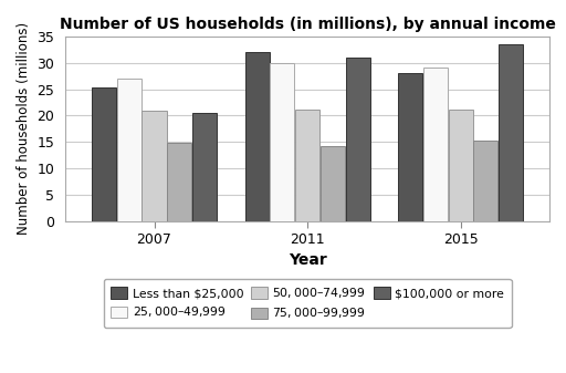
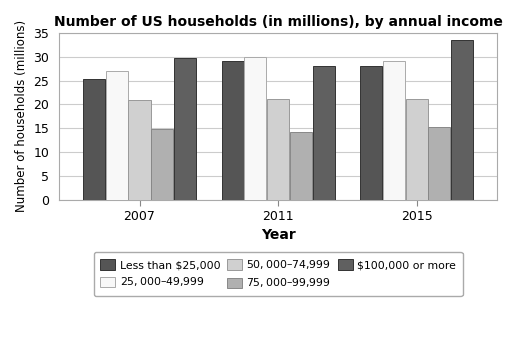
$100,000 or more/2007: 20.5 -> 29.7
Less than $25,000/2011: 32.0 -> 29.0
$100,000 or more/2011: 31.0 -> 28.0
